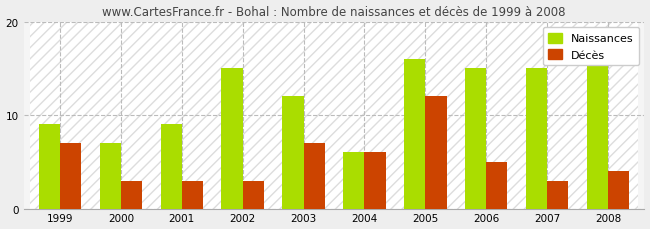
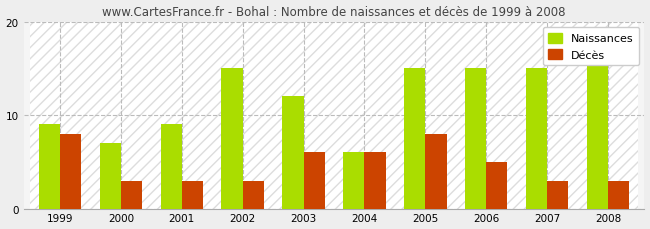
Décès/1999: 7 -> 8
Décès/2003: 7 -> 6
Naissances/2005: 16 -> 15
Décès/2005: 12 -> 8
Décès/2008: 4 -> 3
